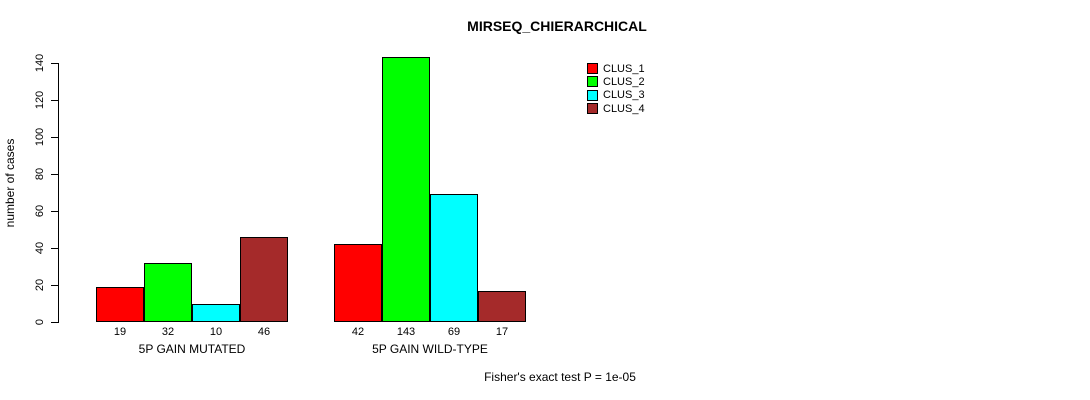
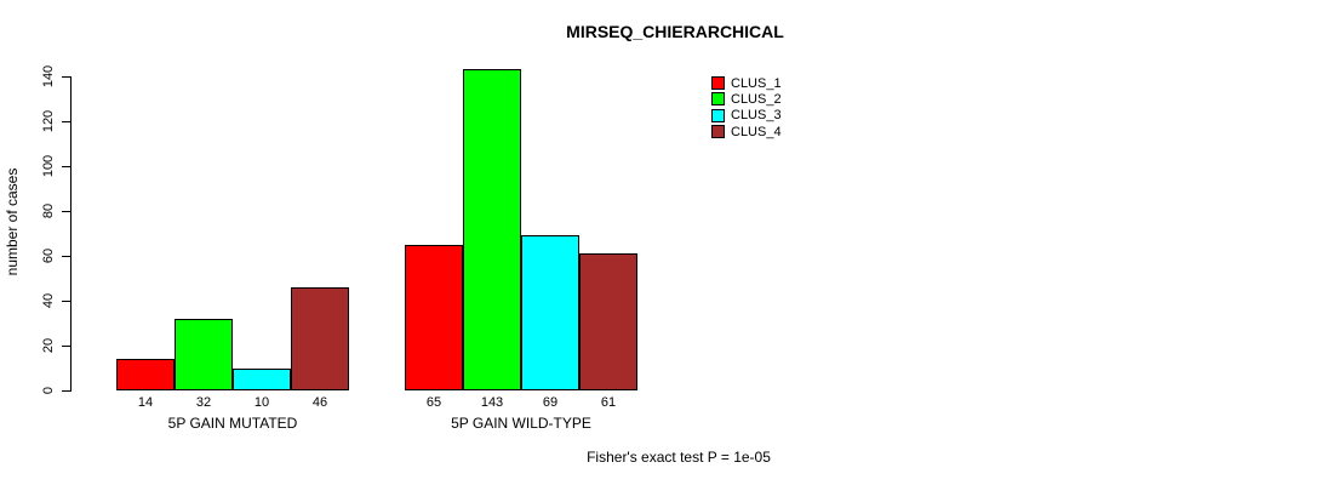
CLUS_1/5P GAIN MUTATED: 19 -> 14
CLUS_1/5P GAIN WILD-TYPE: 42 -> 65
CLUS_4/5P GAIN WILD-TYPE: 17 -> 61
